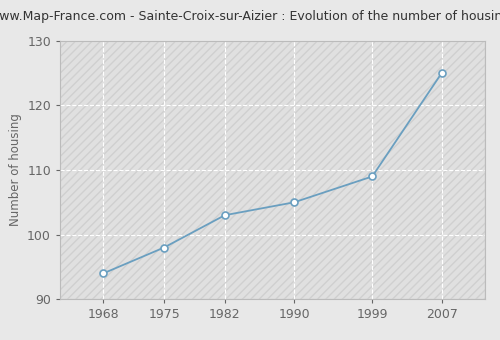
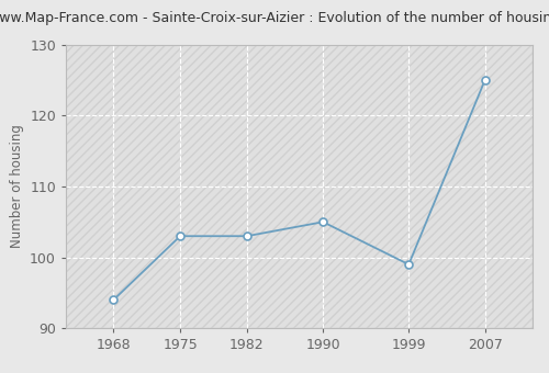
1975: 98 -> 103
1999: 109 -> 99
